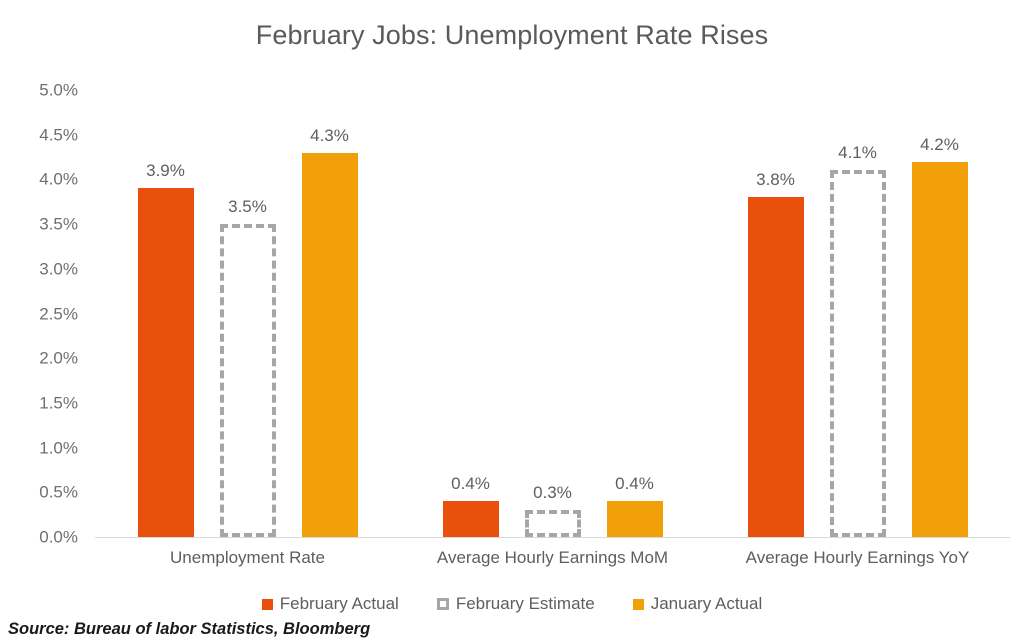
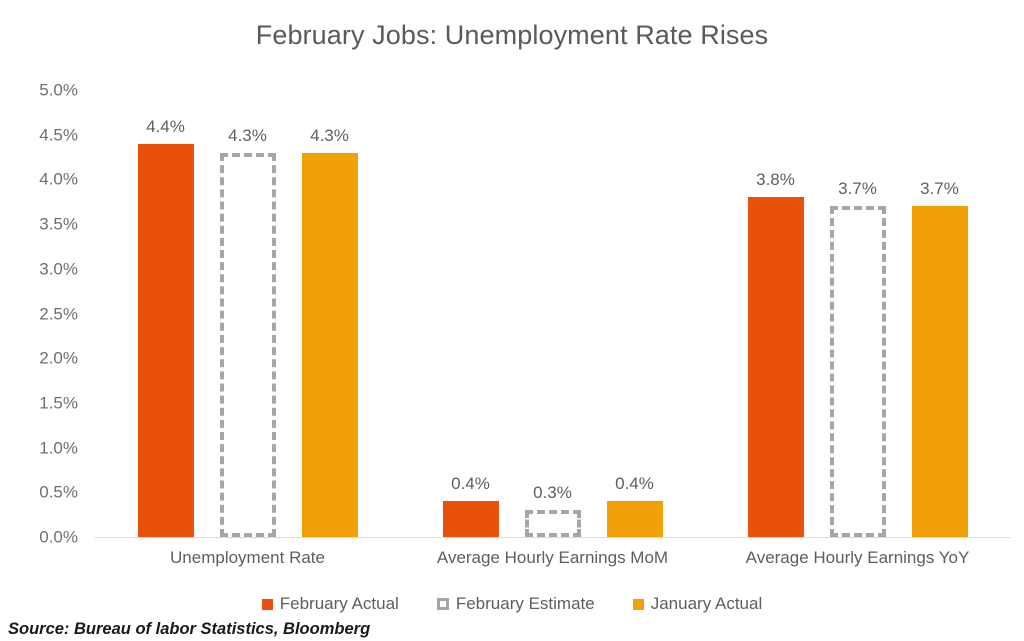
February Actual/Unemployment Rate: 3.9% -> 4.4%
February Estimate/Unemployment Rate: 3.5% -> 4.3%
February Estimate/Average Hourly Earnings YoY: 4.1% -> 3.7%
January Actual/Average Hourly Earnings YoY: 4.2% -> 3.7%
